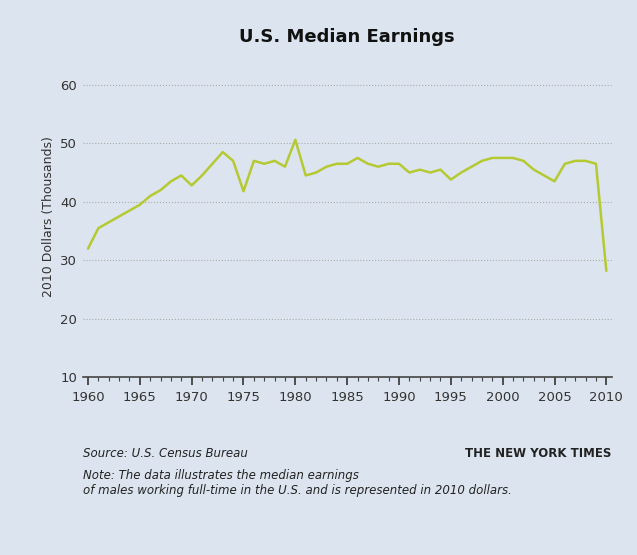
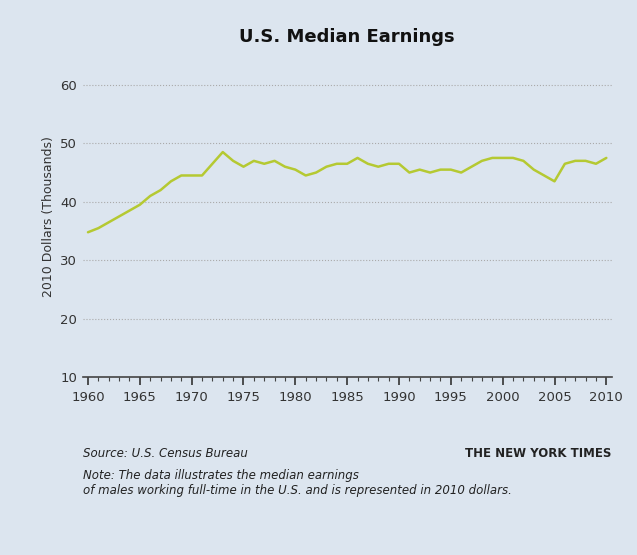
1960: 32.0 -> 34.8
1970: 42.8 -> 44.5
1975: 41.8 -> 46.0
1980: 50.6 -> 45.5
1995: 43.8 -> 45.5
2010: 28.2 -> 47.5
